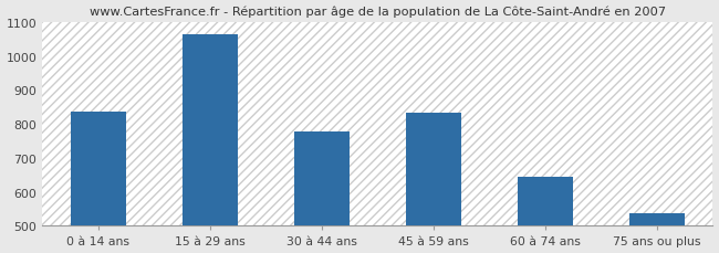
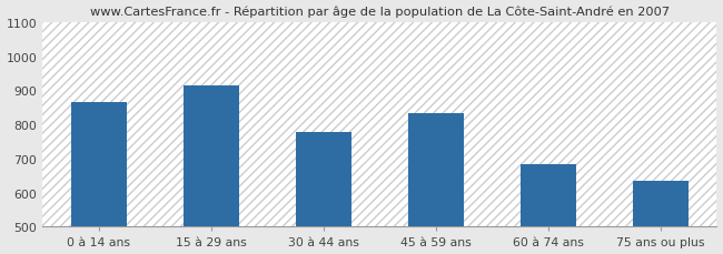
0 à 14 ans: 838 -> 865
15 à 29 ans: 1063 -> 915
60 à 74 ans: 643 -> 685
75 ans ou plus: 538 -> 635
